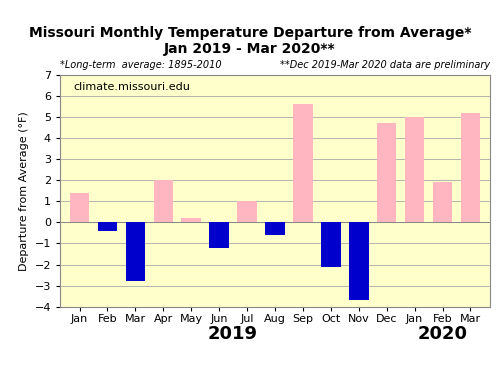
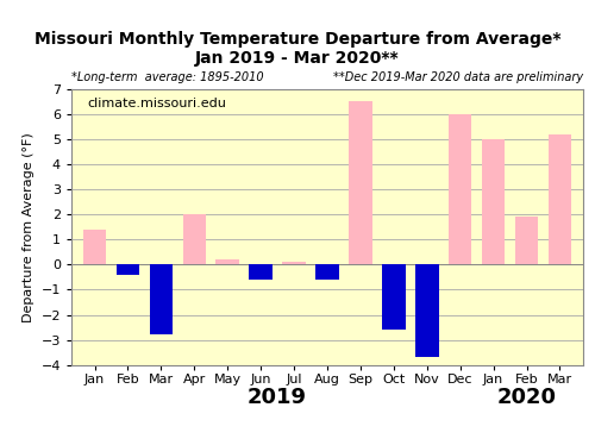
Jun: -1.2 -> -0.6
Jul: 1.0 -> 0.1
Sep: 5.6 -> 6.5
Oct: -2.1 -> -2.6
Dec: 4.7 -> 6.0
